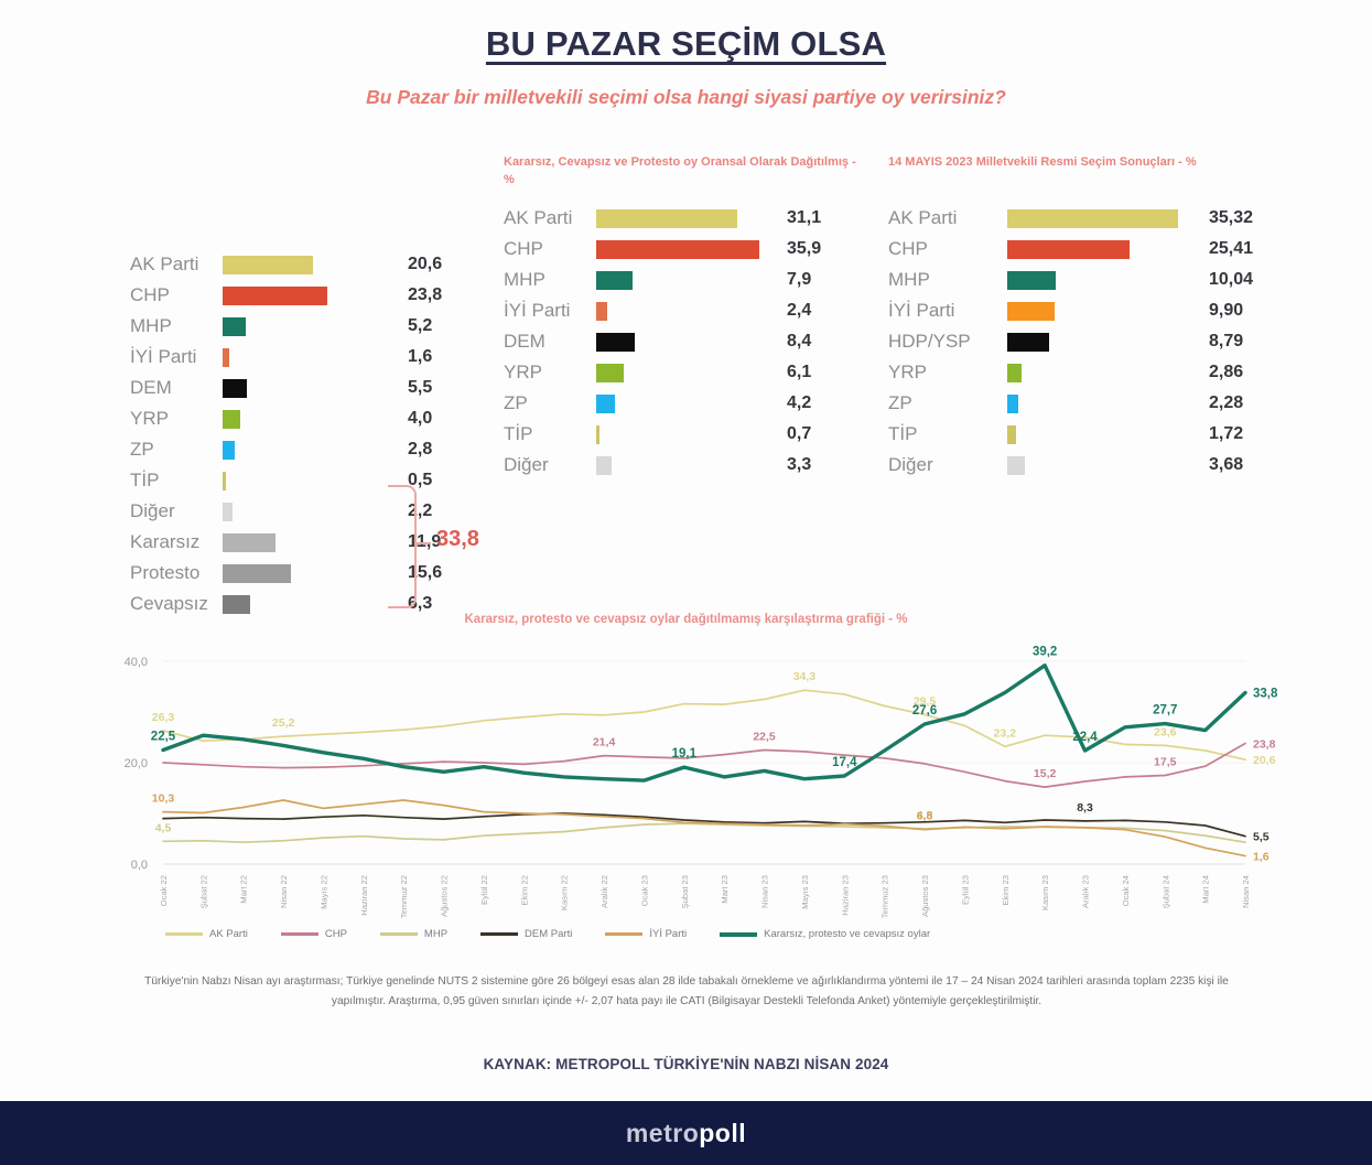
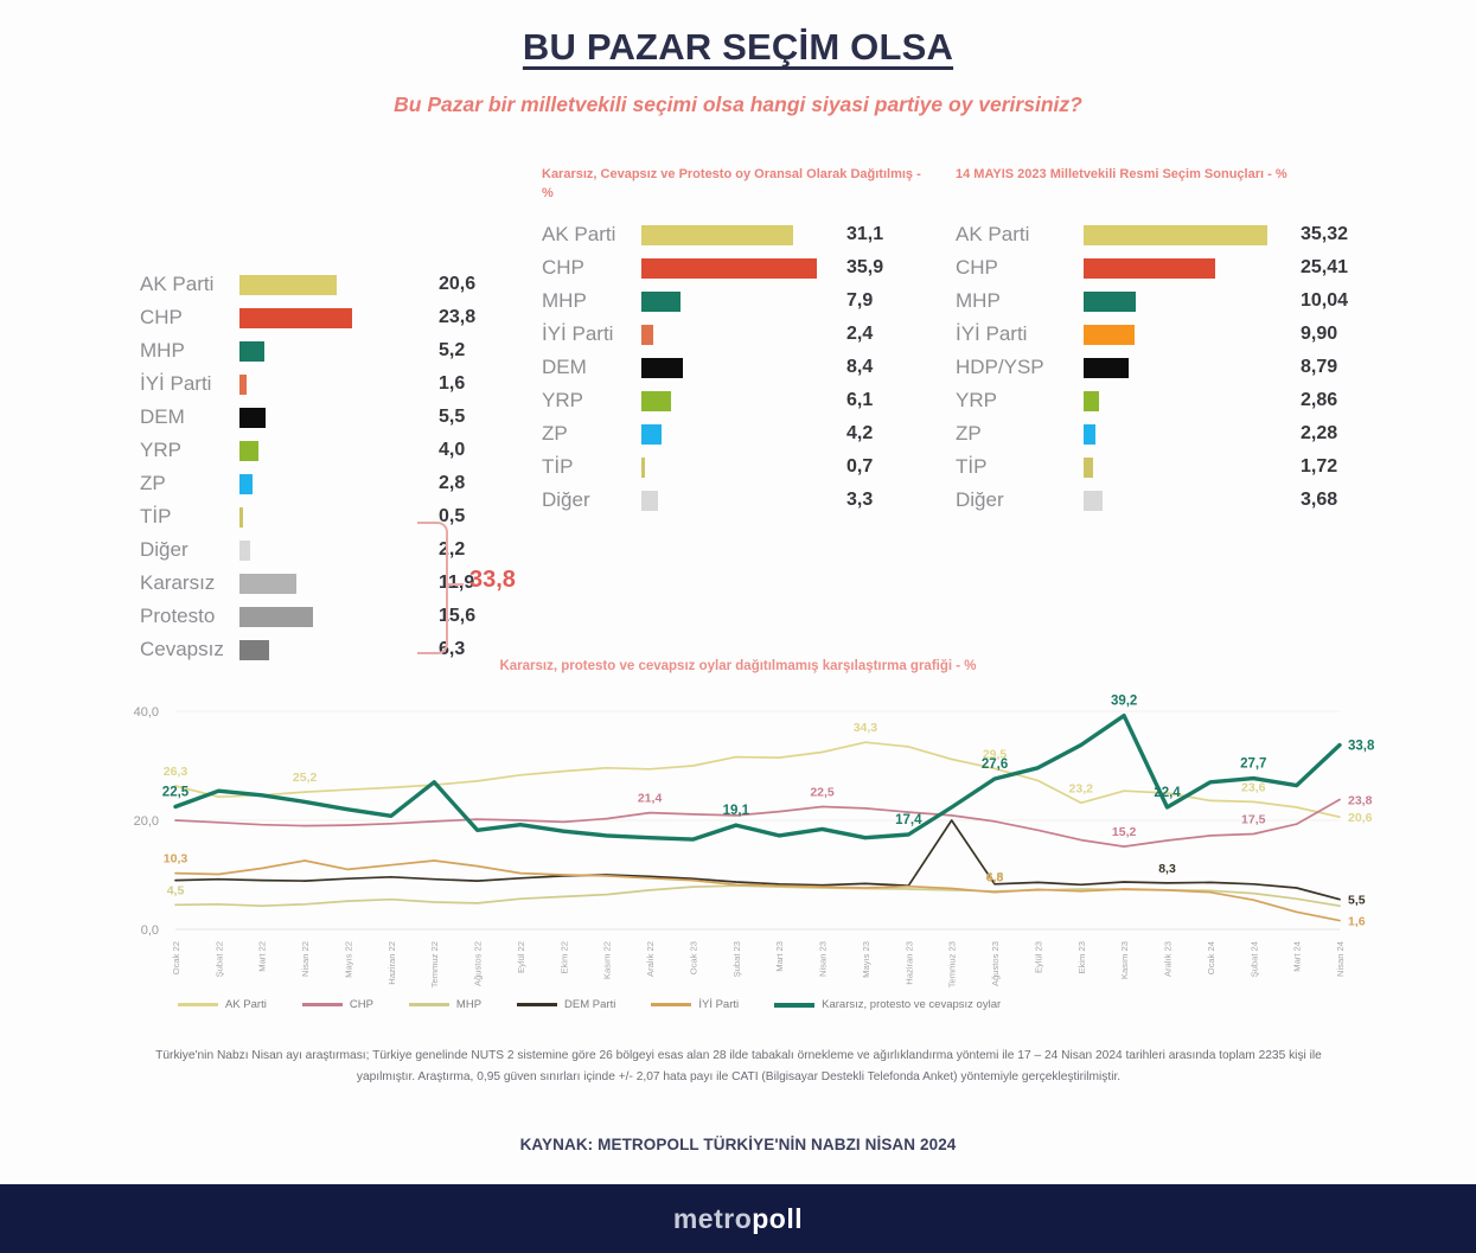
Kararsız, protesto ve cevapsız oylar/Temmuz 22: 19 -> 27
DEM Parti/Temmuz 23: 8 -> 20
